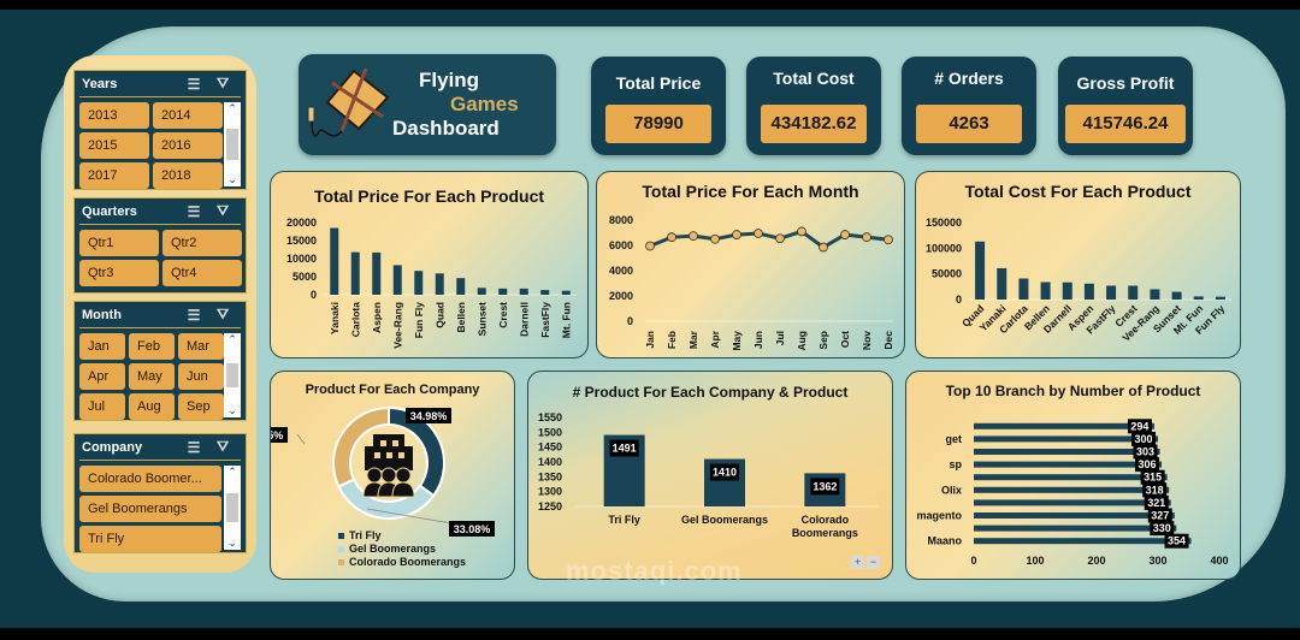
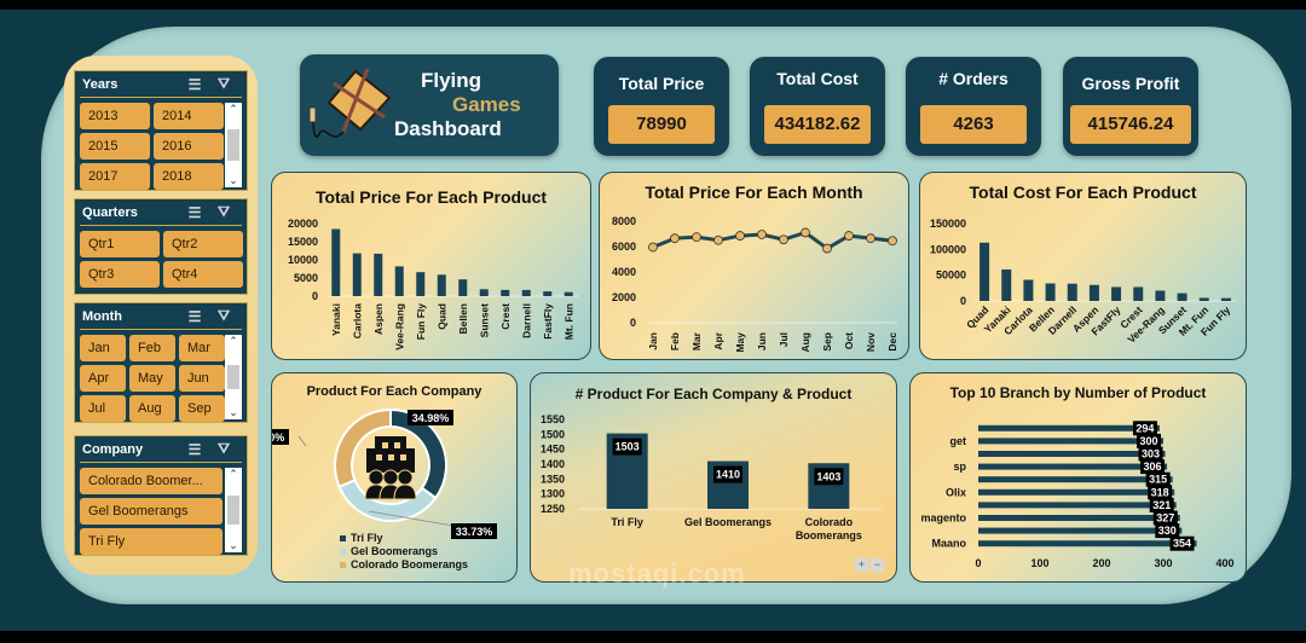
Product For Each Company/Gel Boomerangs: 33.08% -> 33.73%
Product For Each Company/Colorado Boomerangs: 31.95% -> 31.30%
# Product For Each Company & Product/Tri Fly: 1491 -> 1503
# Product For Each Company & Product/Colorado Boomerangs: 1362 -> 1403
